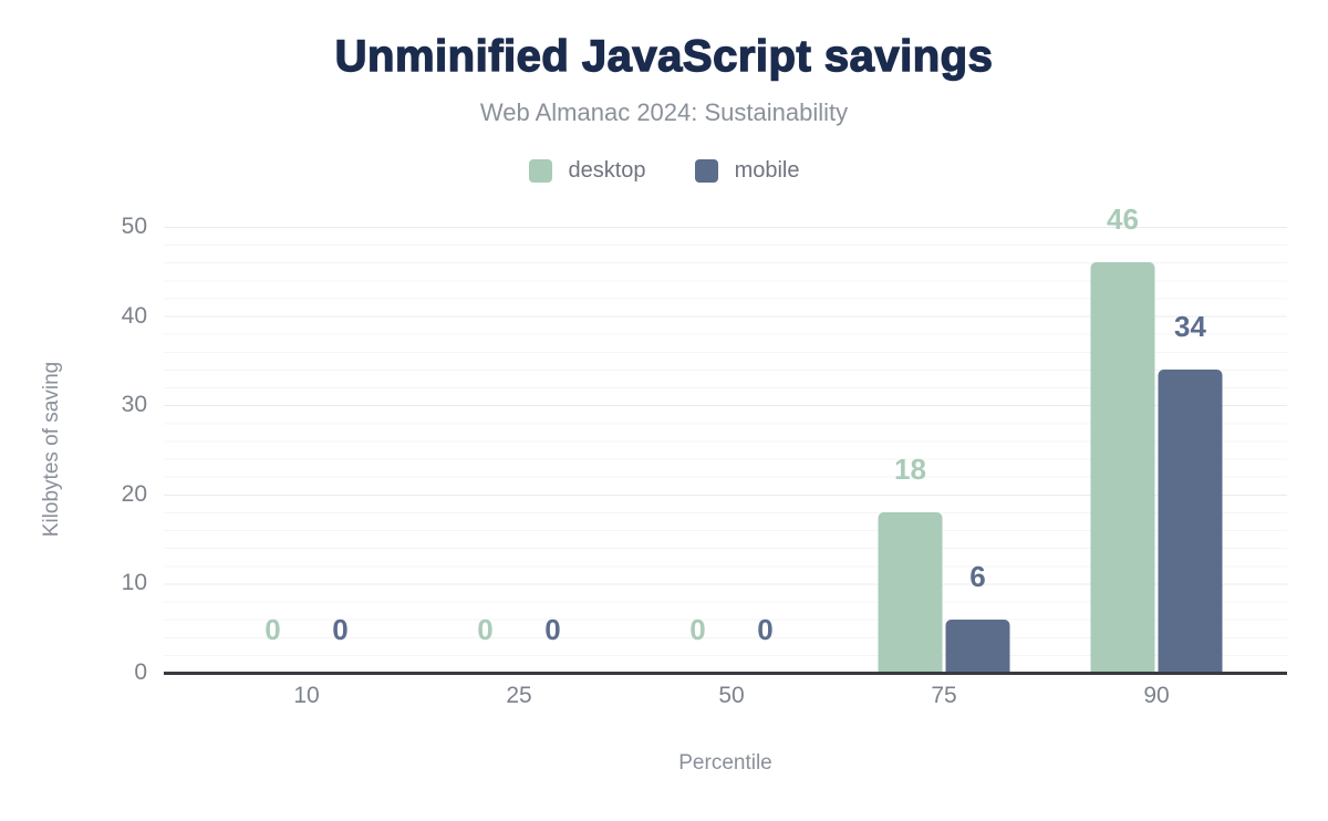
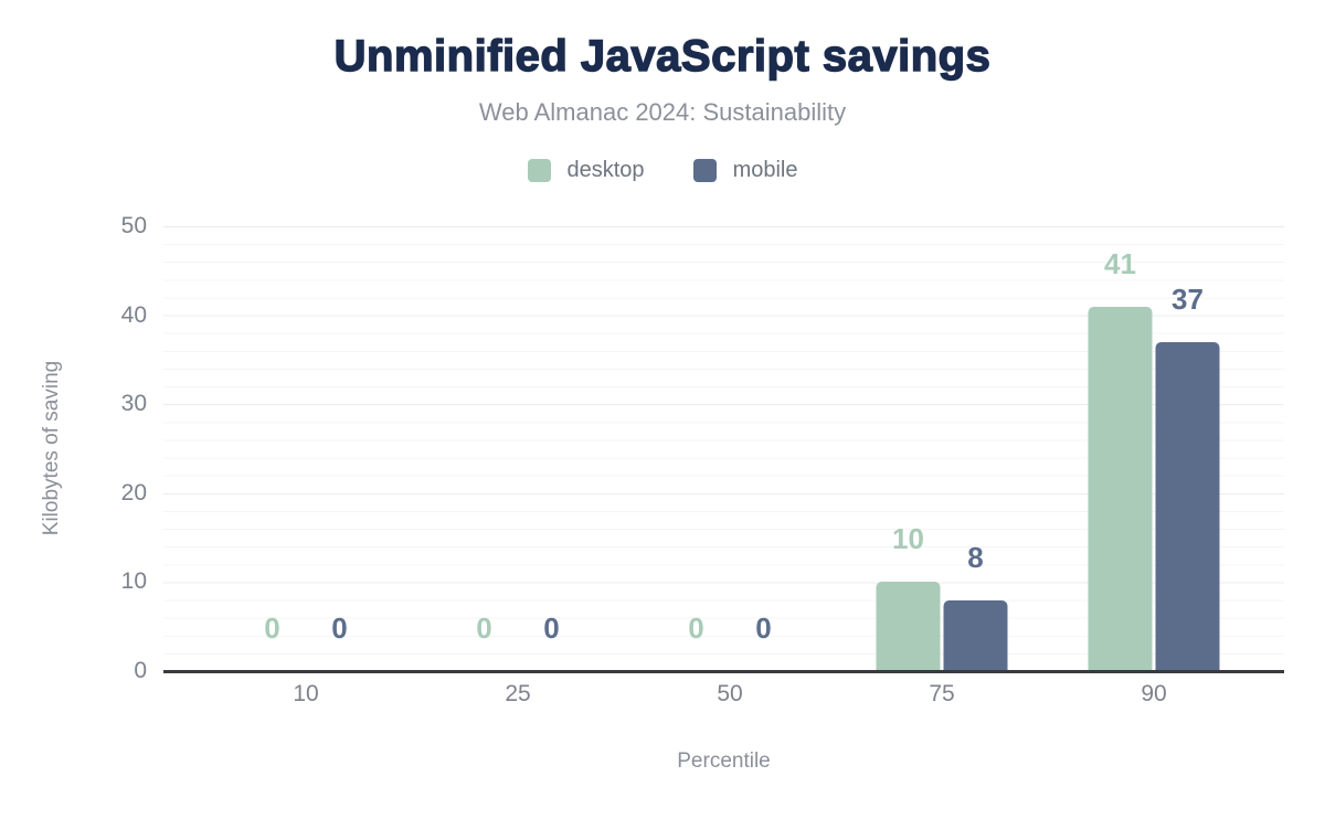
desktop/75: 18 -> 10
mobile/75: 6 -> 8
desktop/90: 46 -> 41
mobile/90: 34 -> 37
